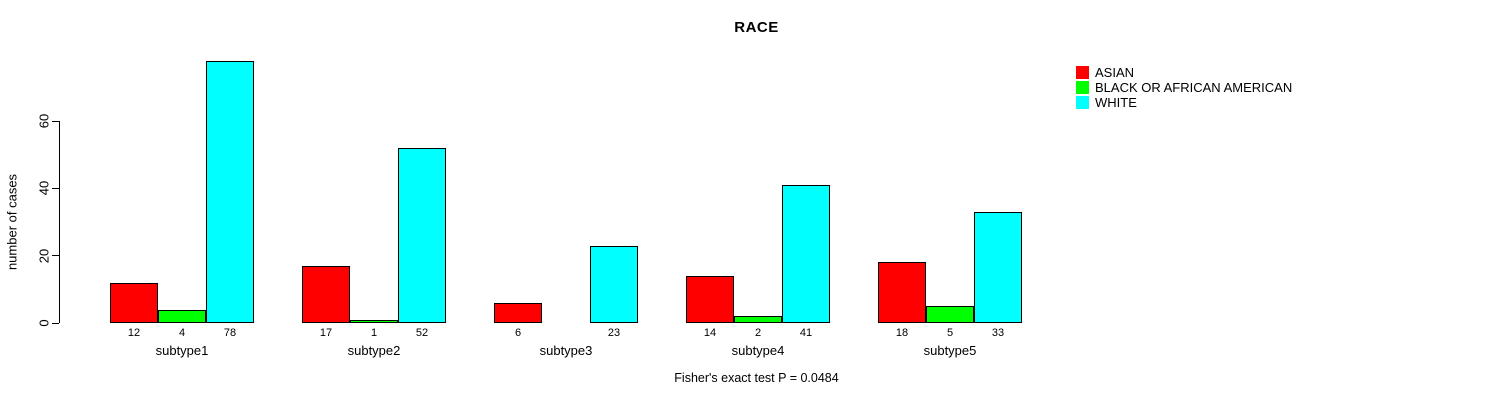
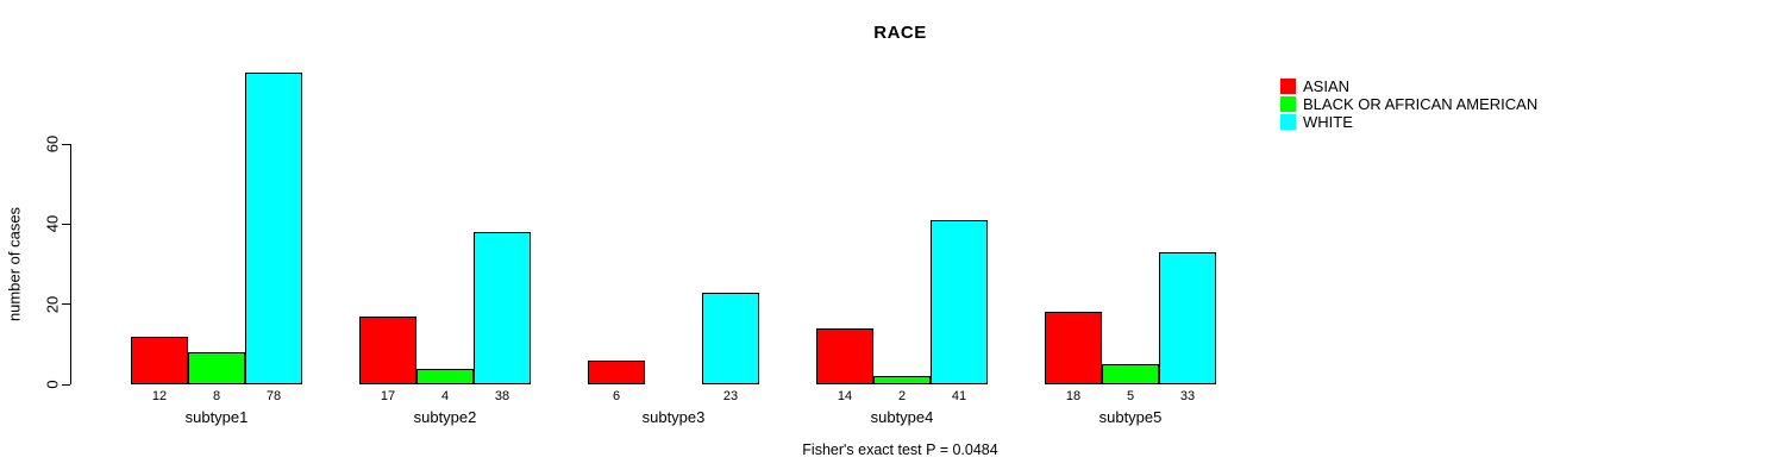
BLACK OR AFRICAN AMERICAN/subtype1: 4 -> 8
BLACK OR AFRICAN AMERICAN/subtype2: 1 -> 4
WHITE/subtype2: 52 -> 38
